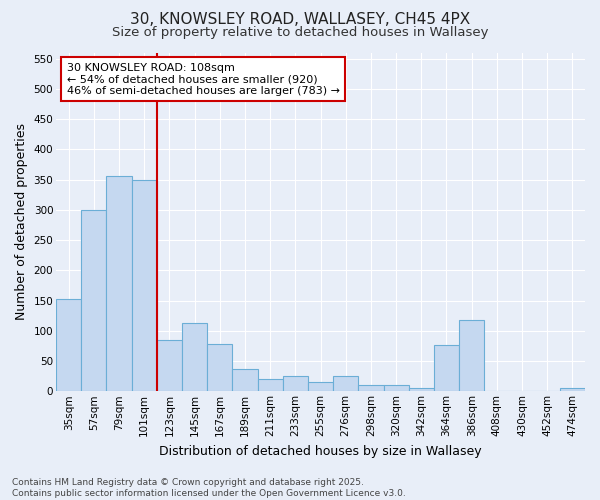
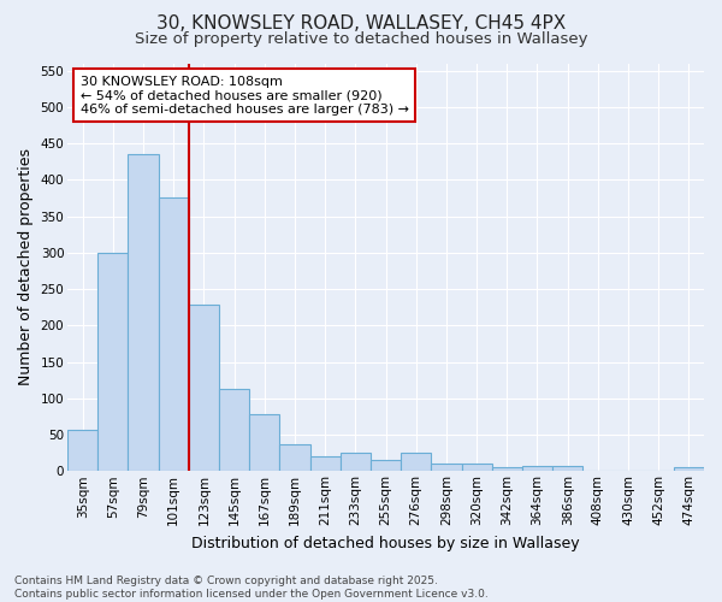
35sqm: 152 -> 57
79sqm: 356 -> 435
101sqm: 350 -> 375
123sqm: 84 -> 228
364sqm: 76 -> 7
386sqm: 118 -> 7
